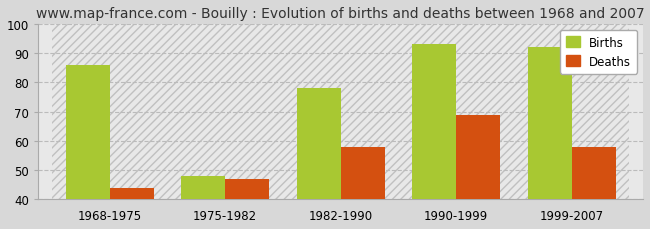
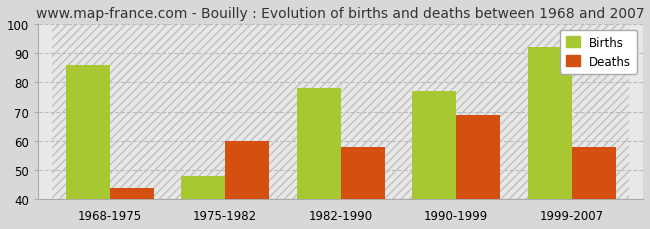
Deaths/1975-1982: 47 -> 60
Births/1990-1999: 93 -> 77
